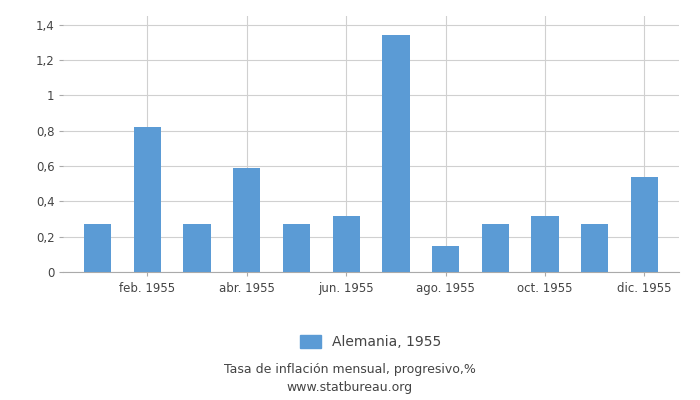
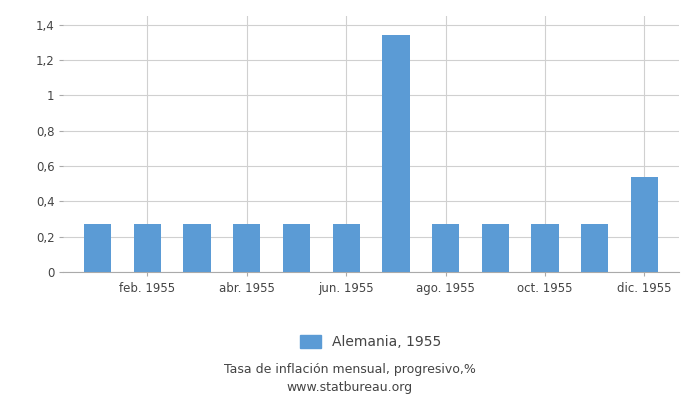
feb. 1955: 0,82 -> 0,27
abr. 1955: 0,59 -> 0,27
jun. 1955: 0,32 -> 0,27
ago. 1955: 0,15 -> 0,27
oct. 1955: 0,32 -> 0,27
